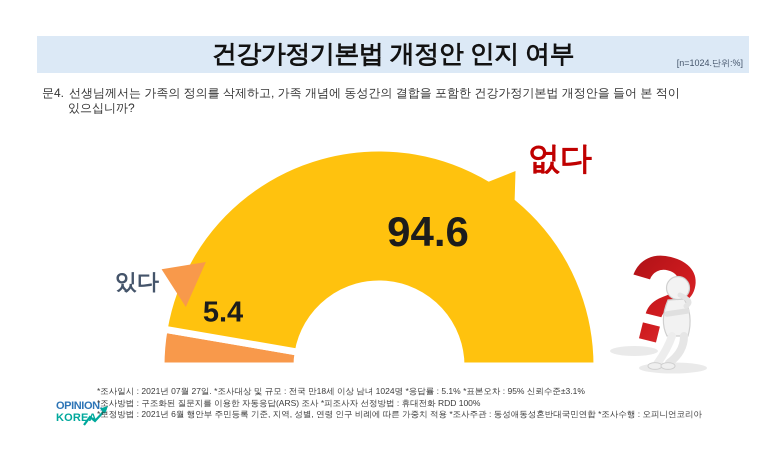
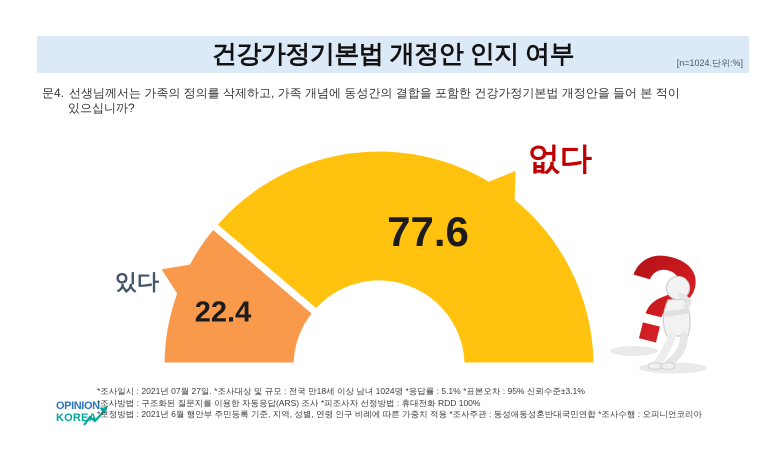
있다: 5.4 -> 22.4
없다: 94.6 -> 77.6
